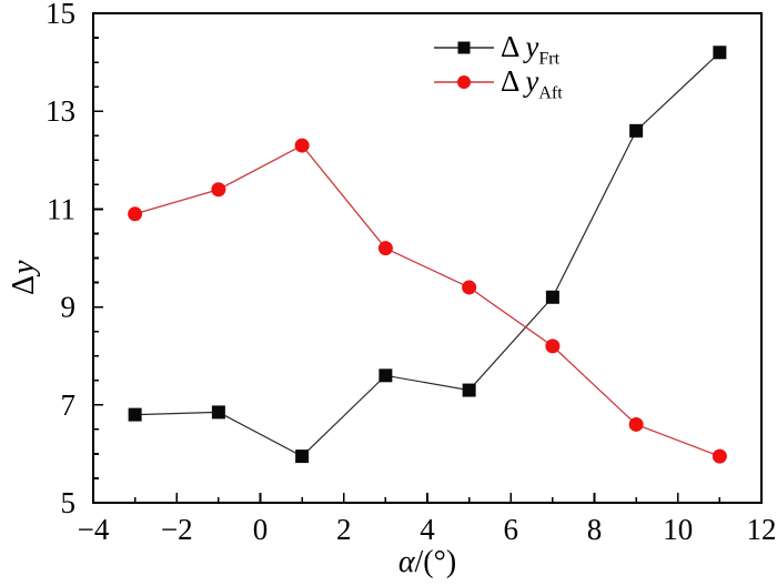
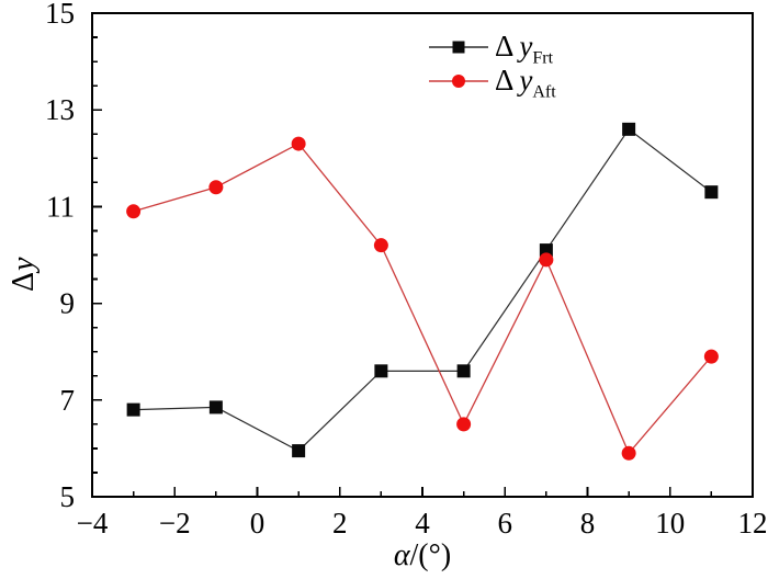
Δy Frt/5: 7.3 -> 7.6
Δy Aft/5: 9.4 -> 6.5
Δy Frt/7: 9.2 -> 10.1
Δy Aft/7: 8.2 -> 9.9
Δy Aft/9: 6.6 -> 5.9
Δy Frt/11: 14.2 -> 11.3
Δy Aft/11: 6.0 -> 7.9
